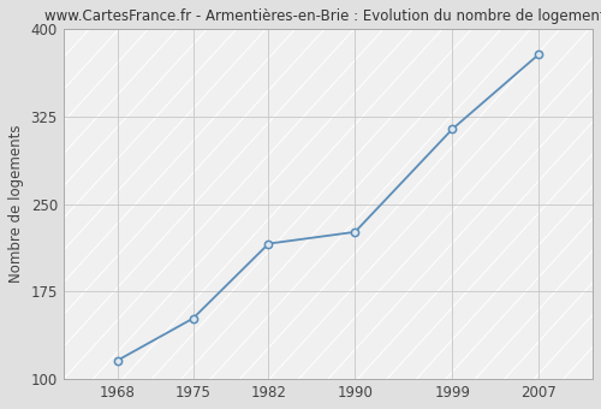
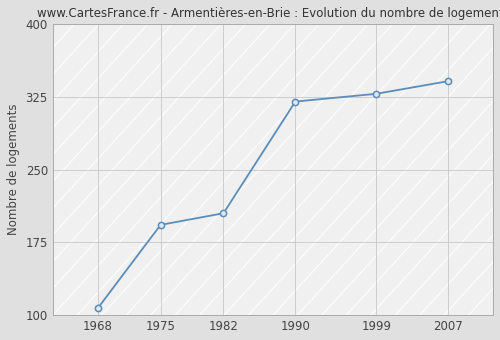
1968: 116 -> 107
1975: 152 -> 193
1982: 216 -> 205
1990: 226 -> 320
1999: 314 -> 328
2007: 378 -> 341
